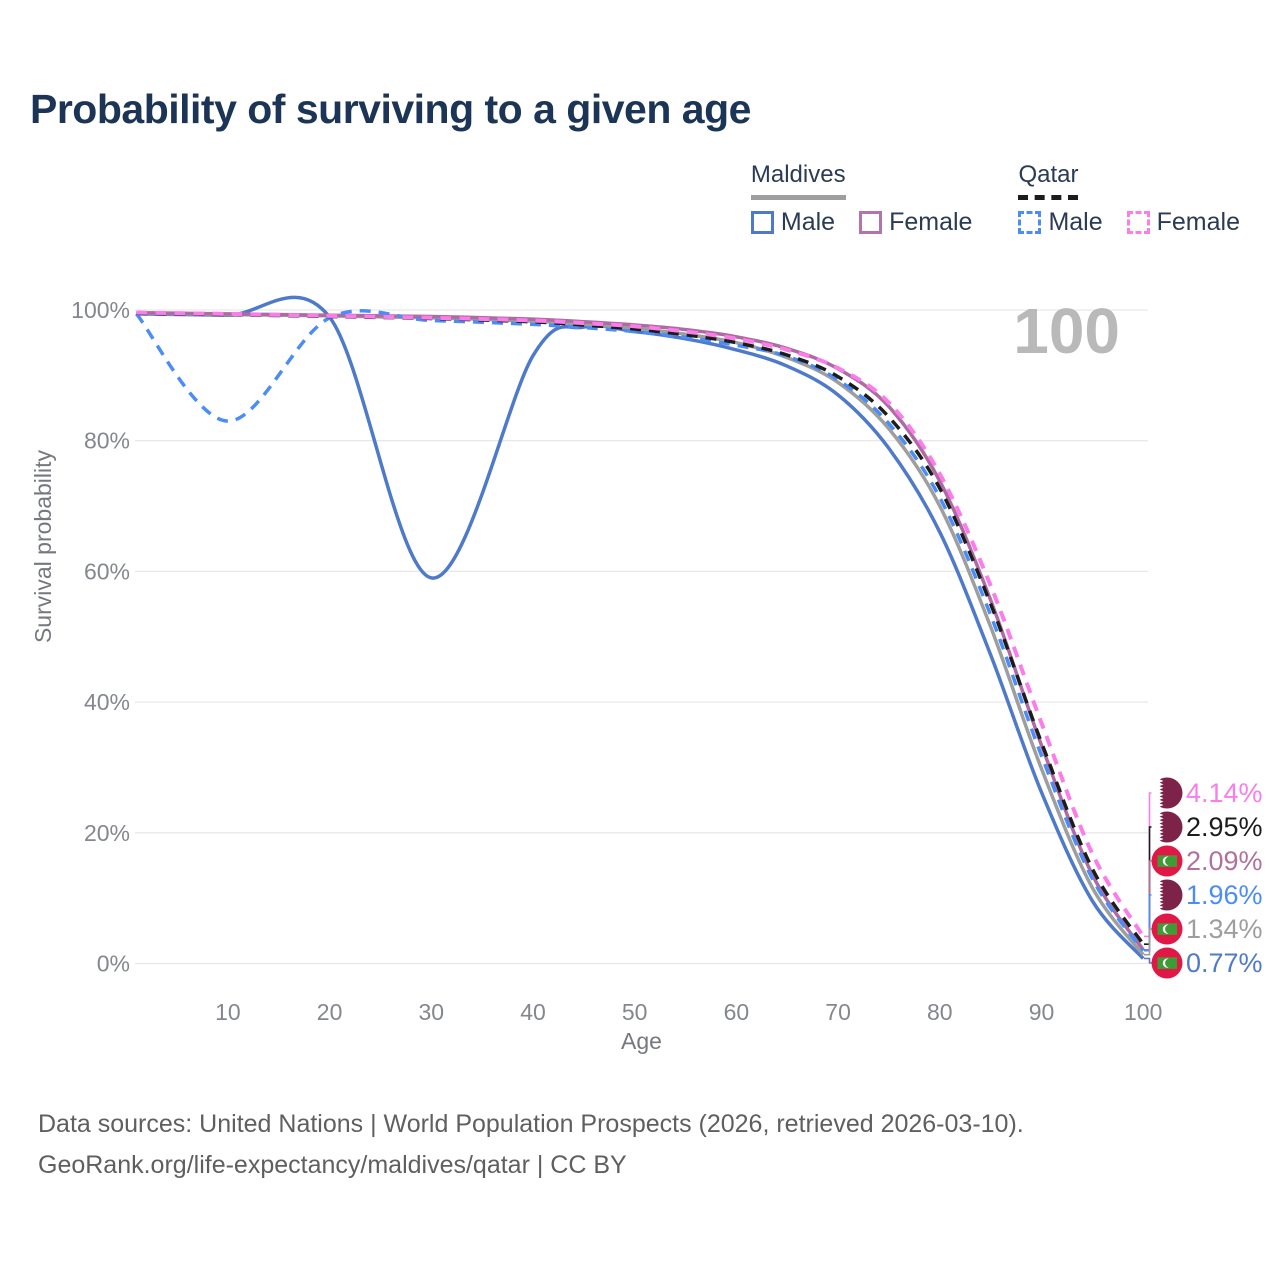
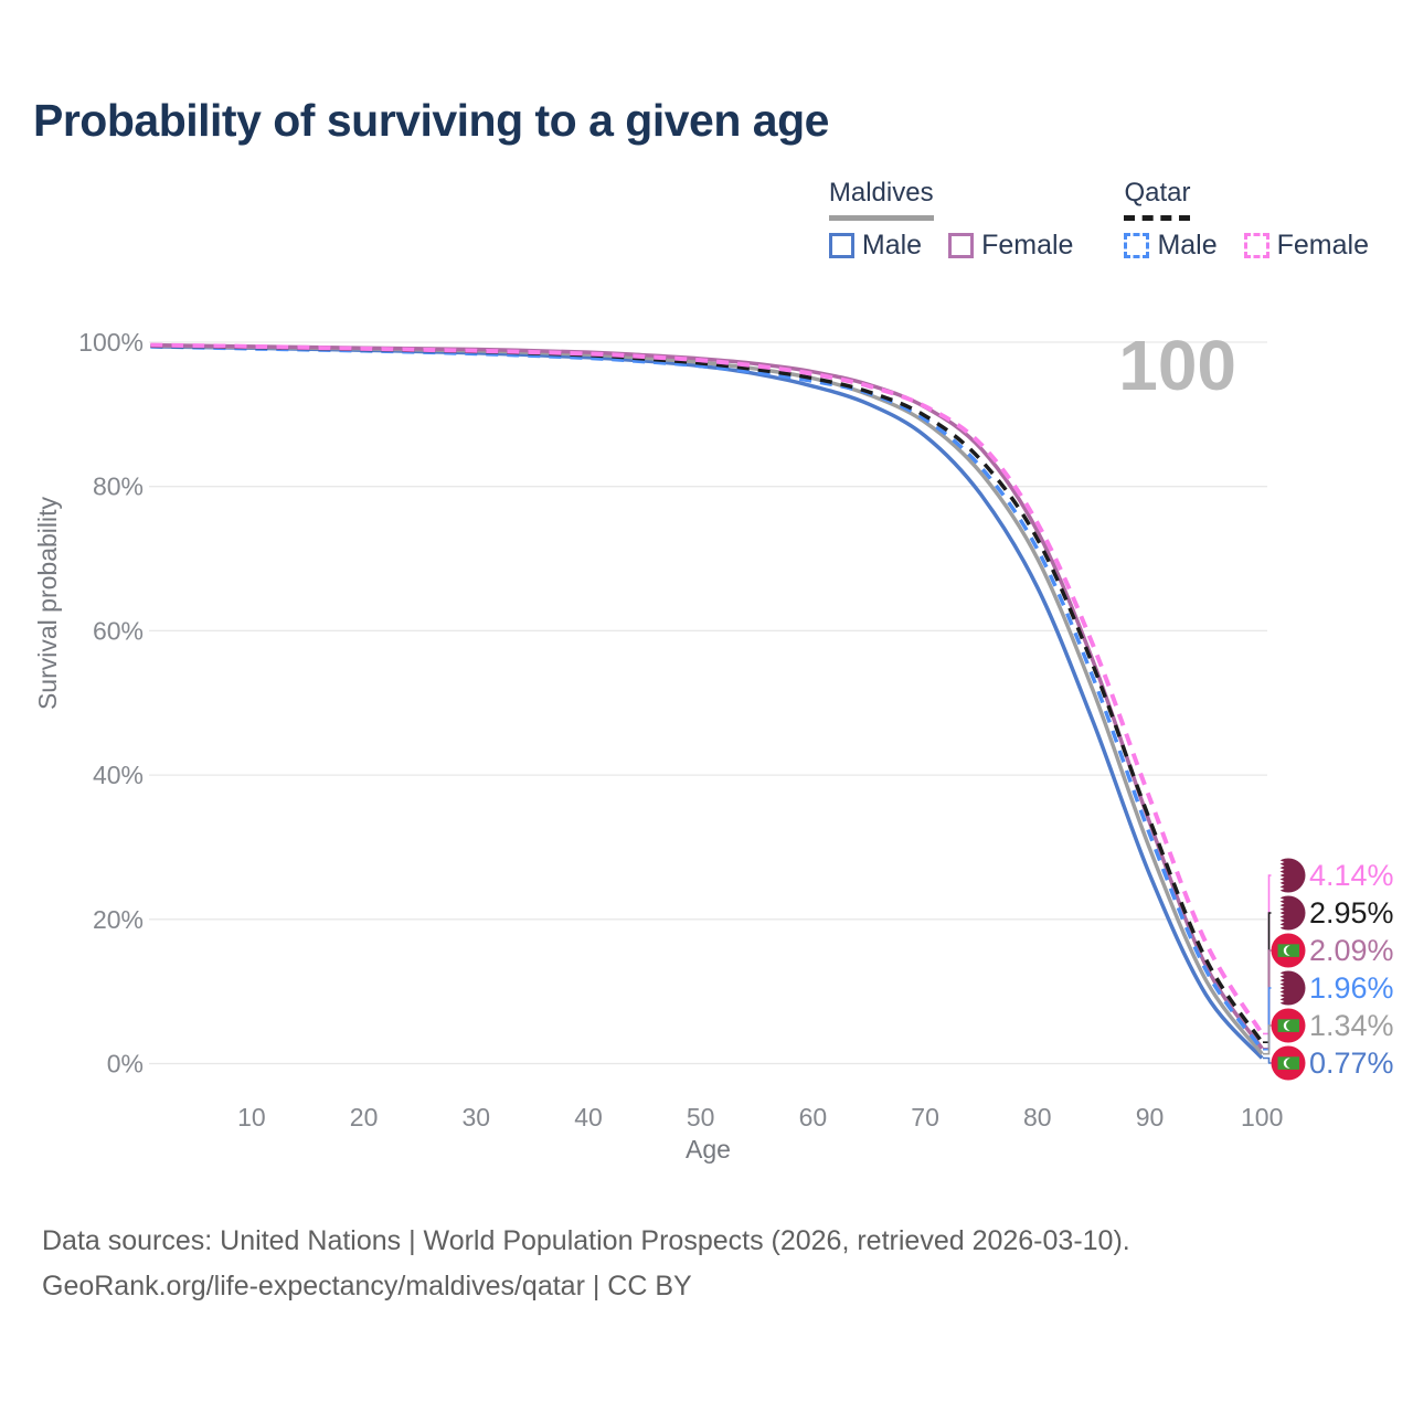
Qatar Male/10: 83% -> 99%
Maldives Male/30: 59% -> 98%
Maldives Male/40: 93% -> 98%
